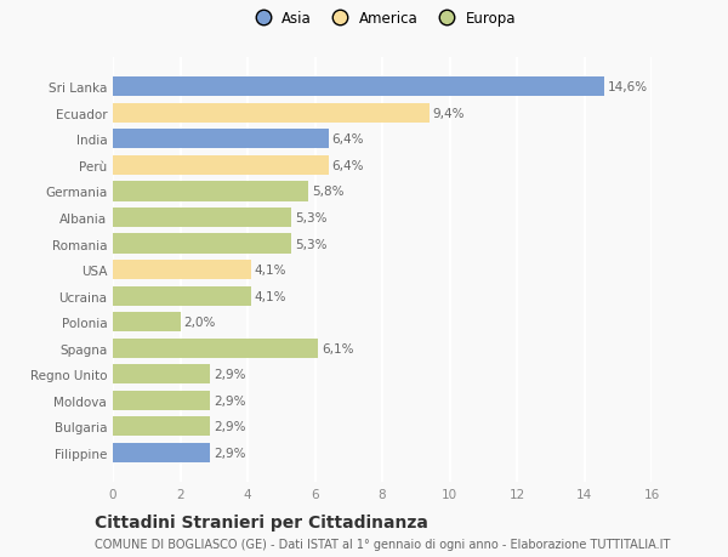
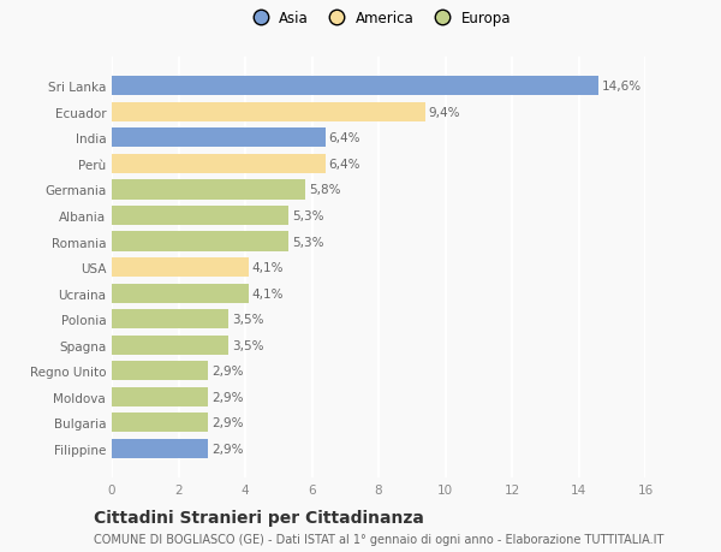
Polonia: 2,0% -> 3,5%
Spagna: 6,1% -> 3,5%
